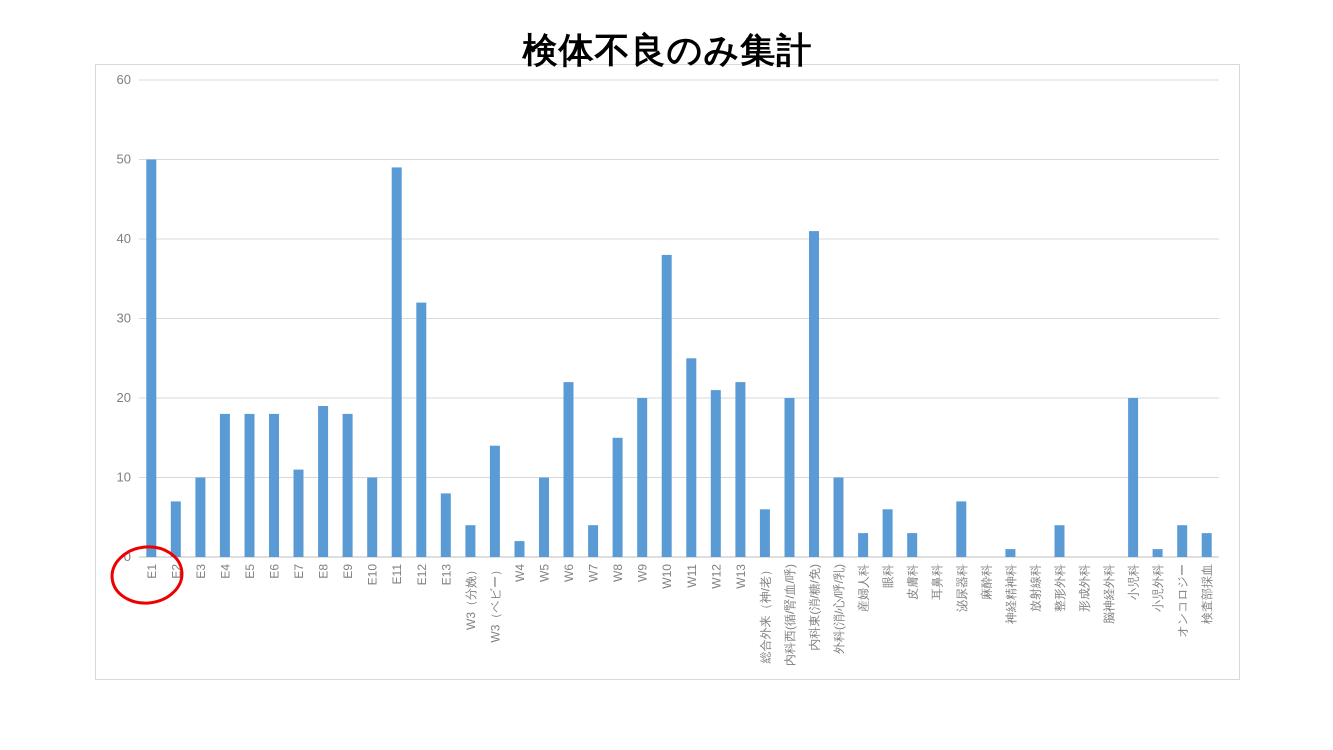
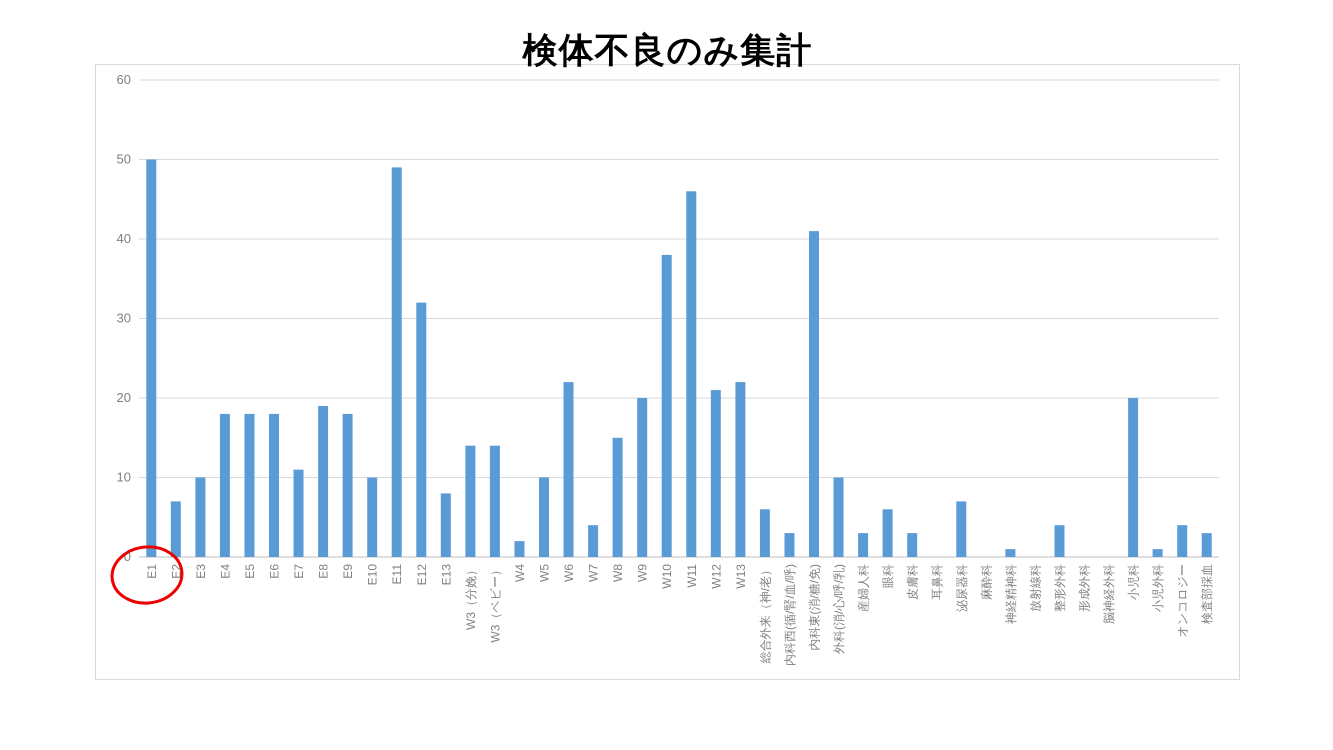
W3（分娩）: 4 -> 14
W11: 25 -> 46
内科西(循/腎/血/呼): 20 -> 3
